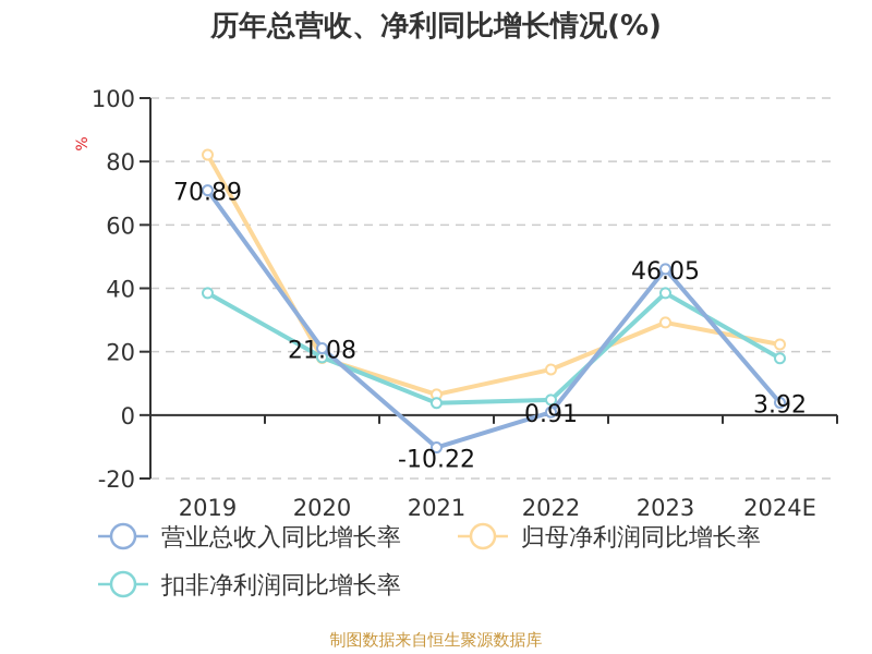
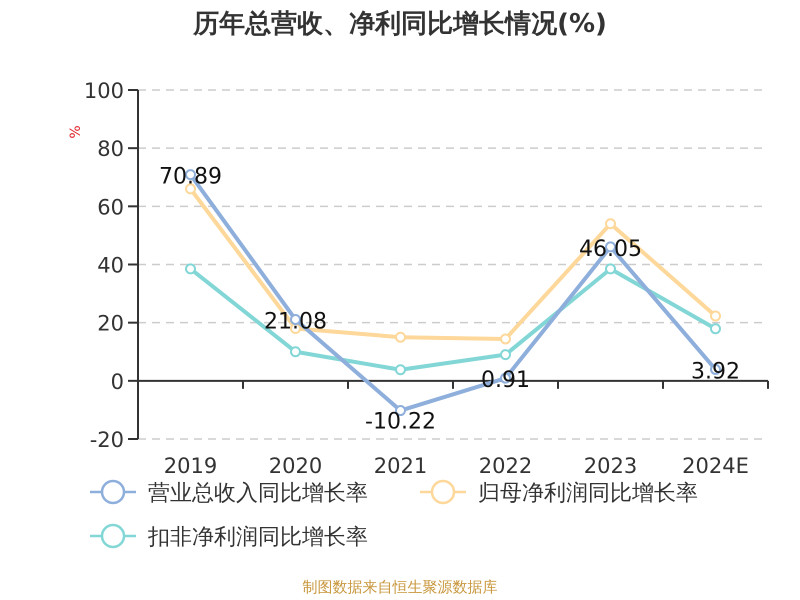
归母净利润同比增长率/2019: 82 -> 66
扣非净利润同比增长率/2020: 18 -> 10
归母净利润同比增长率/2021: 6 -> 15
扣非净利润同比增长率/2022: 5 -> 9
归母净利润同比增长率/2023: 29 -> 54
